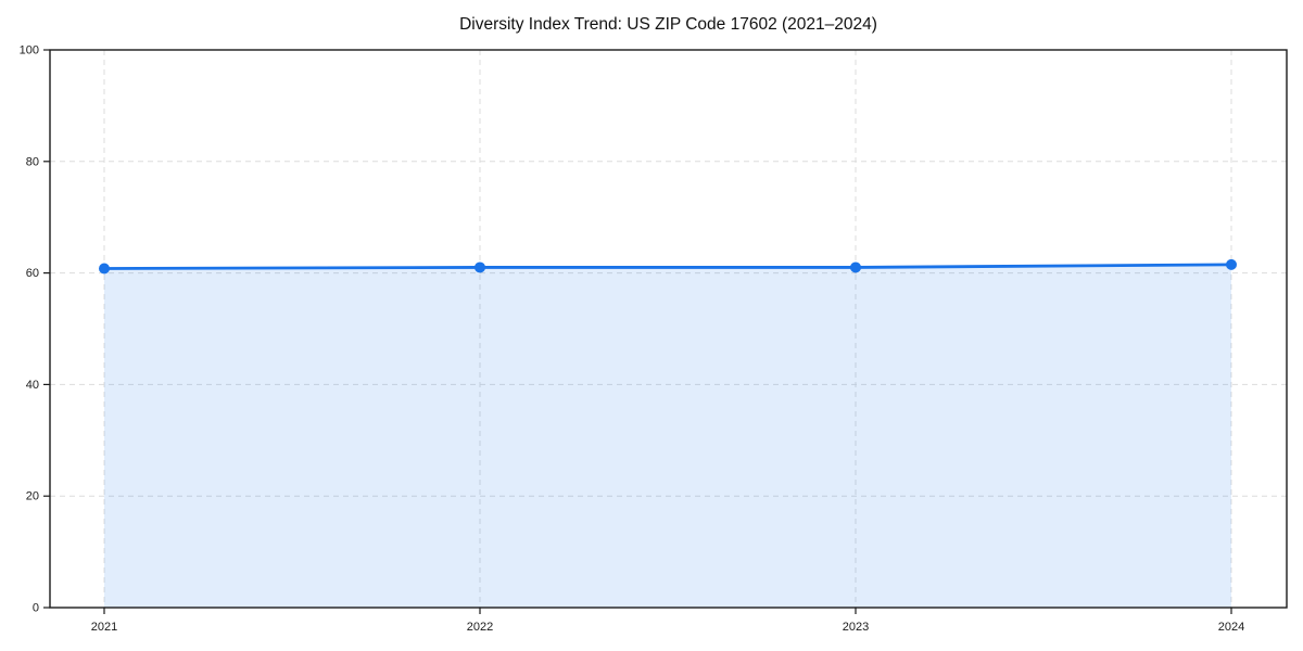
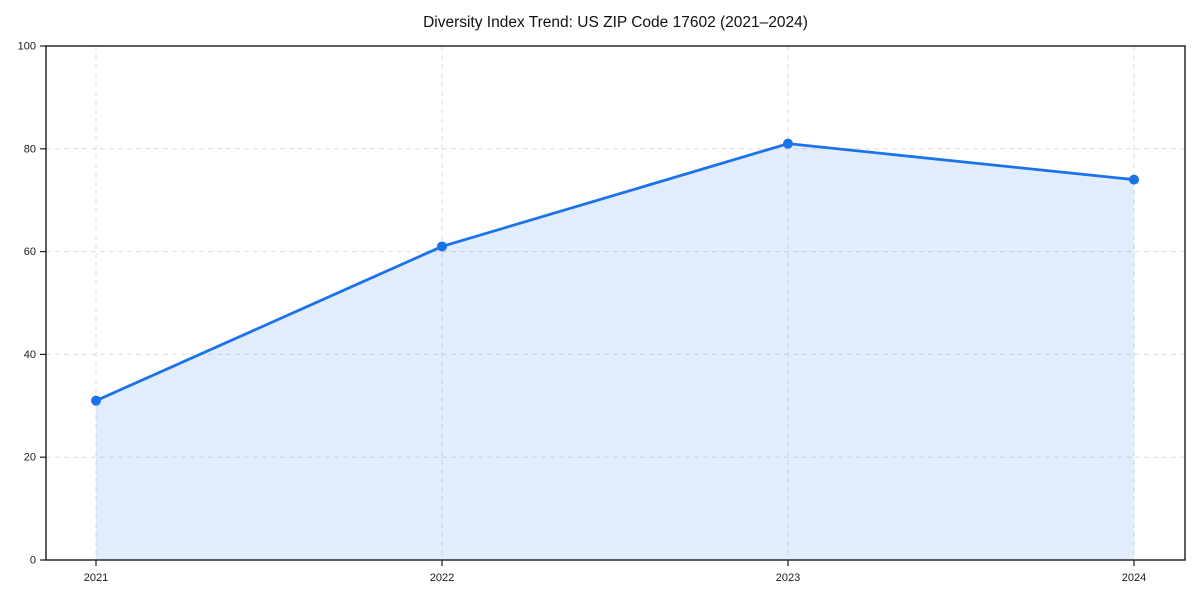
2021: 61 -> 31
2023: 61 -> 81
2024: 62 -> 74
